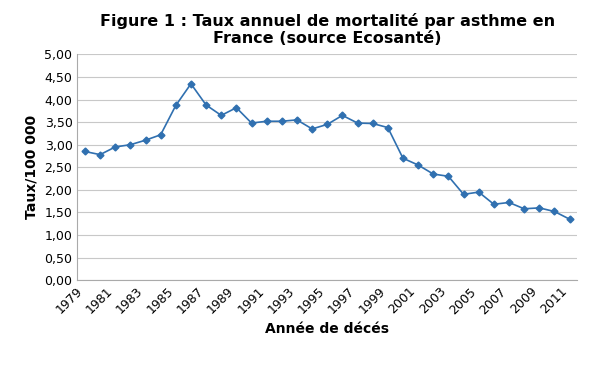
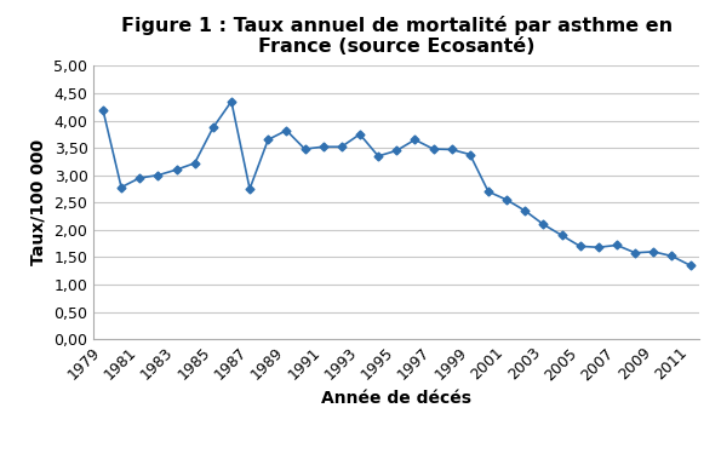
1979: 2,85 -> 4,20
1987: 3,88 -> 2,75
1993: 3,55 -> 3,75
2003: 2,30 -> 2,10
2005: 1,95 -> 1,70
